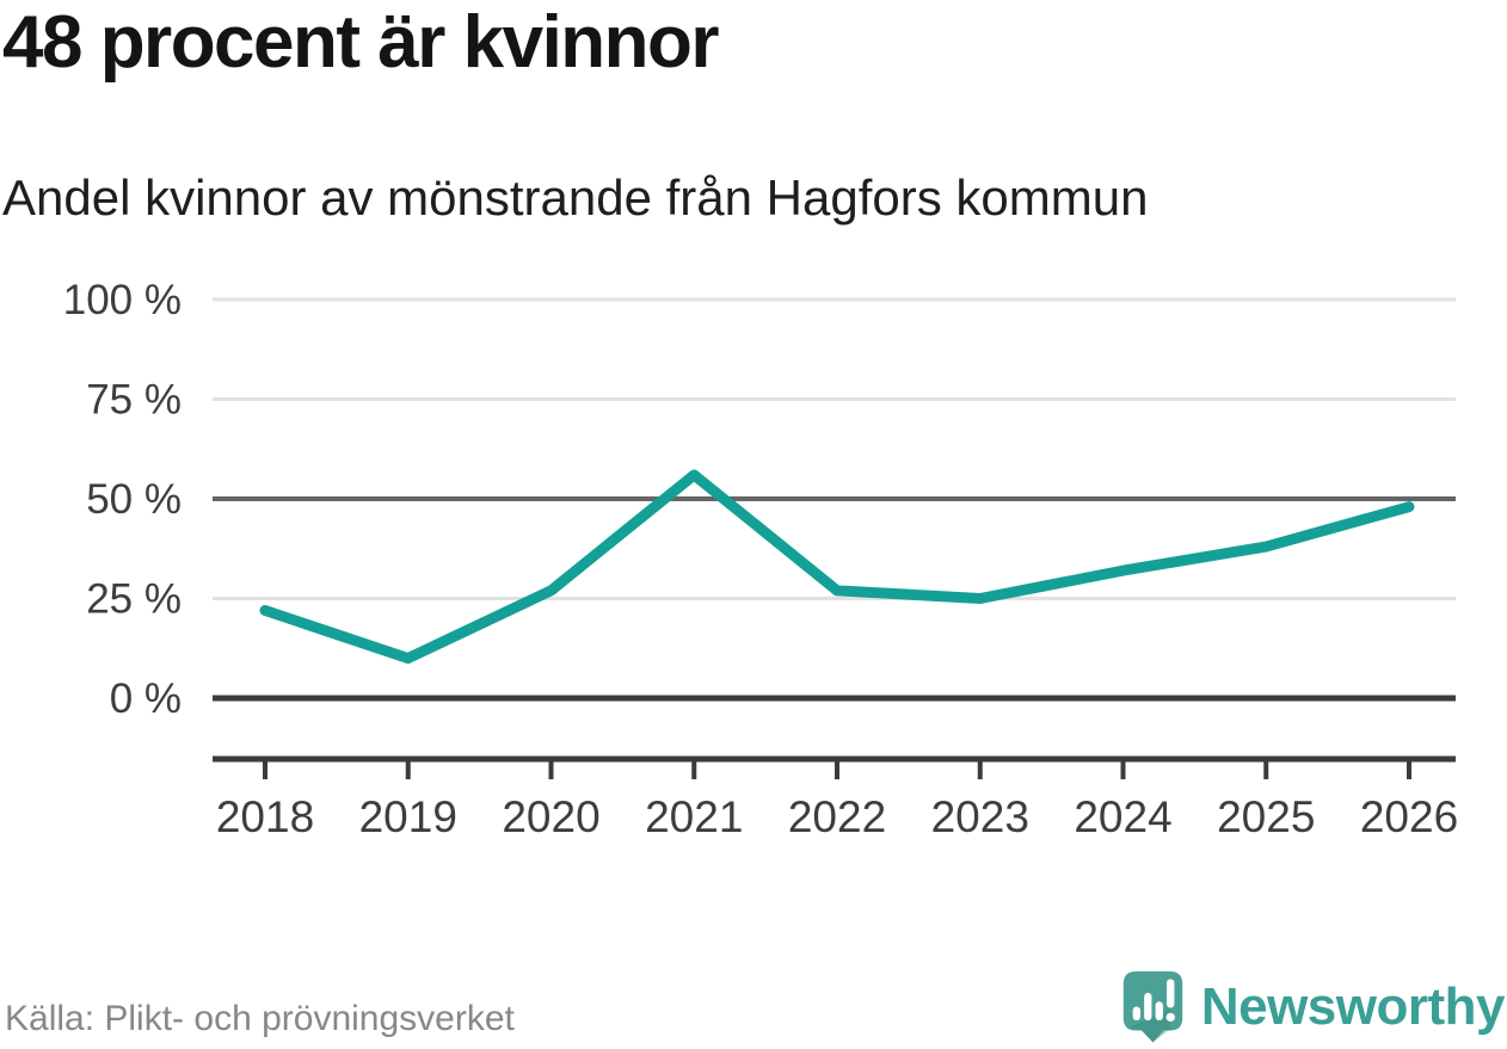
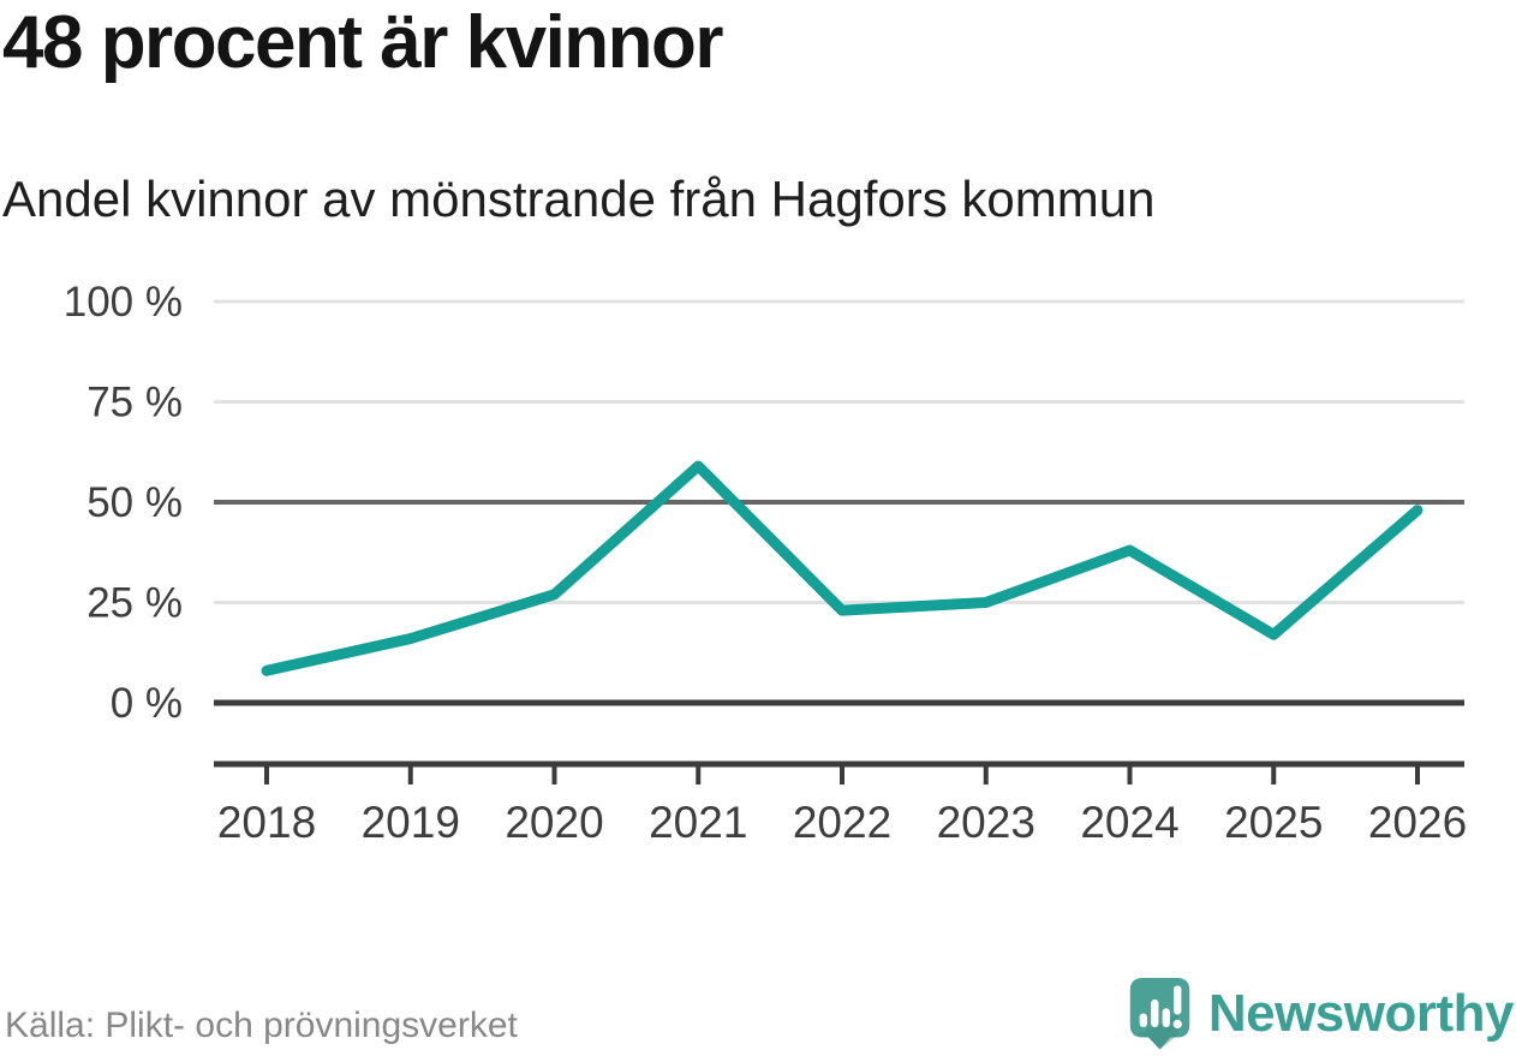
2018: 22% -> 8%
2019: 10% -> 16%
2021: 56% -> 59%
2022: 27% -> 23%
2024: 32% -> 38%
2025: 38% -> 17%
